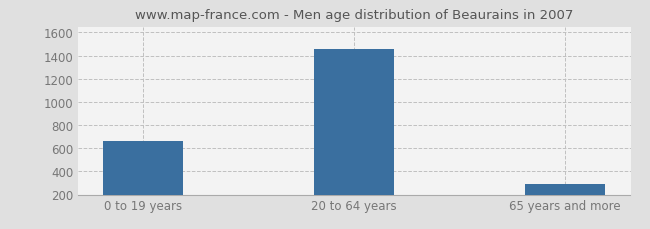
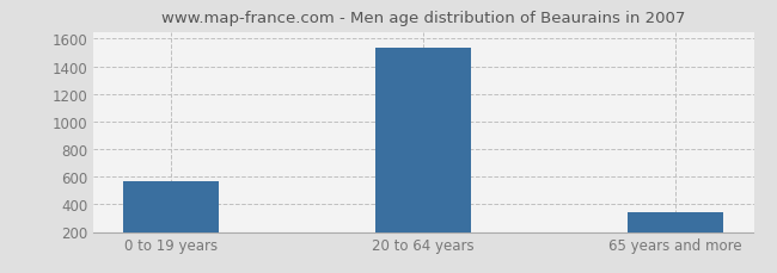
0 to 19 years: 660 -> 570
20 to 64 years: 1460 -> 1530
65 years and more: 290 -> 340
